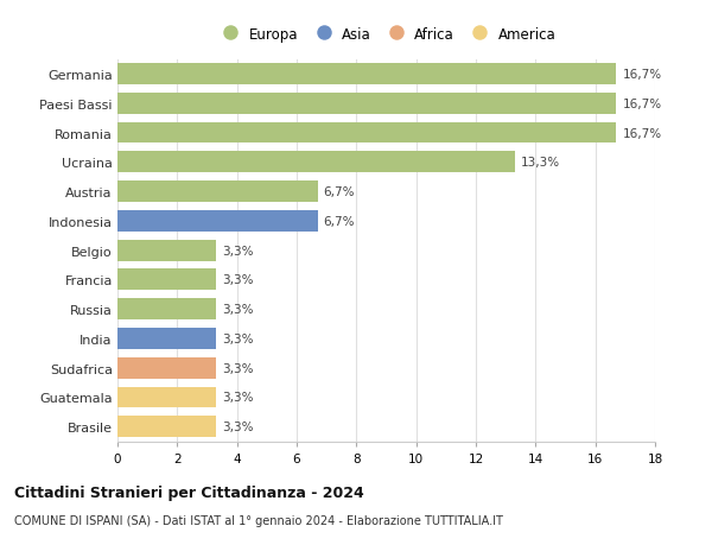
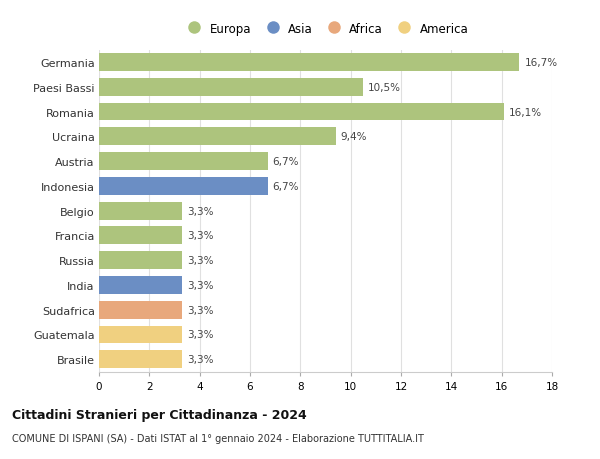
Paesi Bassi: 16,7% -> 10,5%
Romania: 16,7% -> 16,1%
Ucraina: 13,3% -> 9,4%
